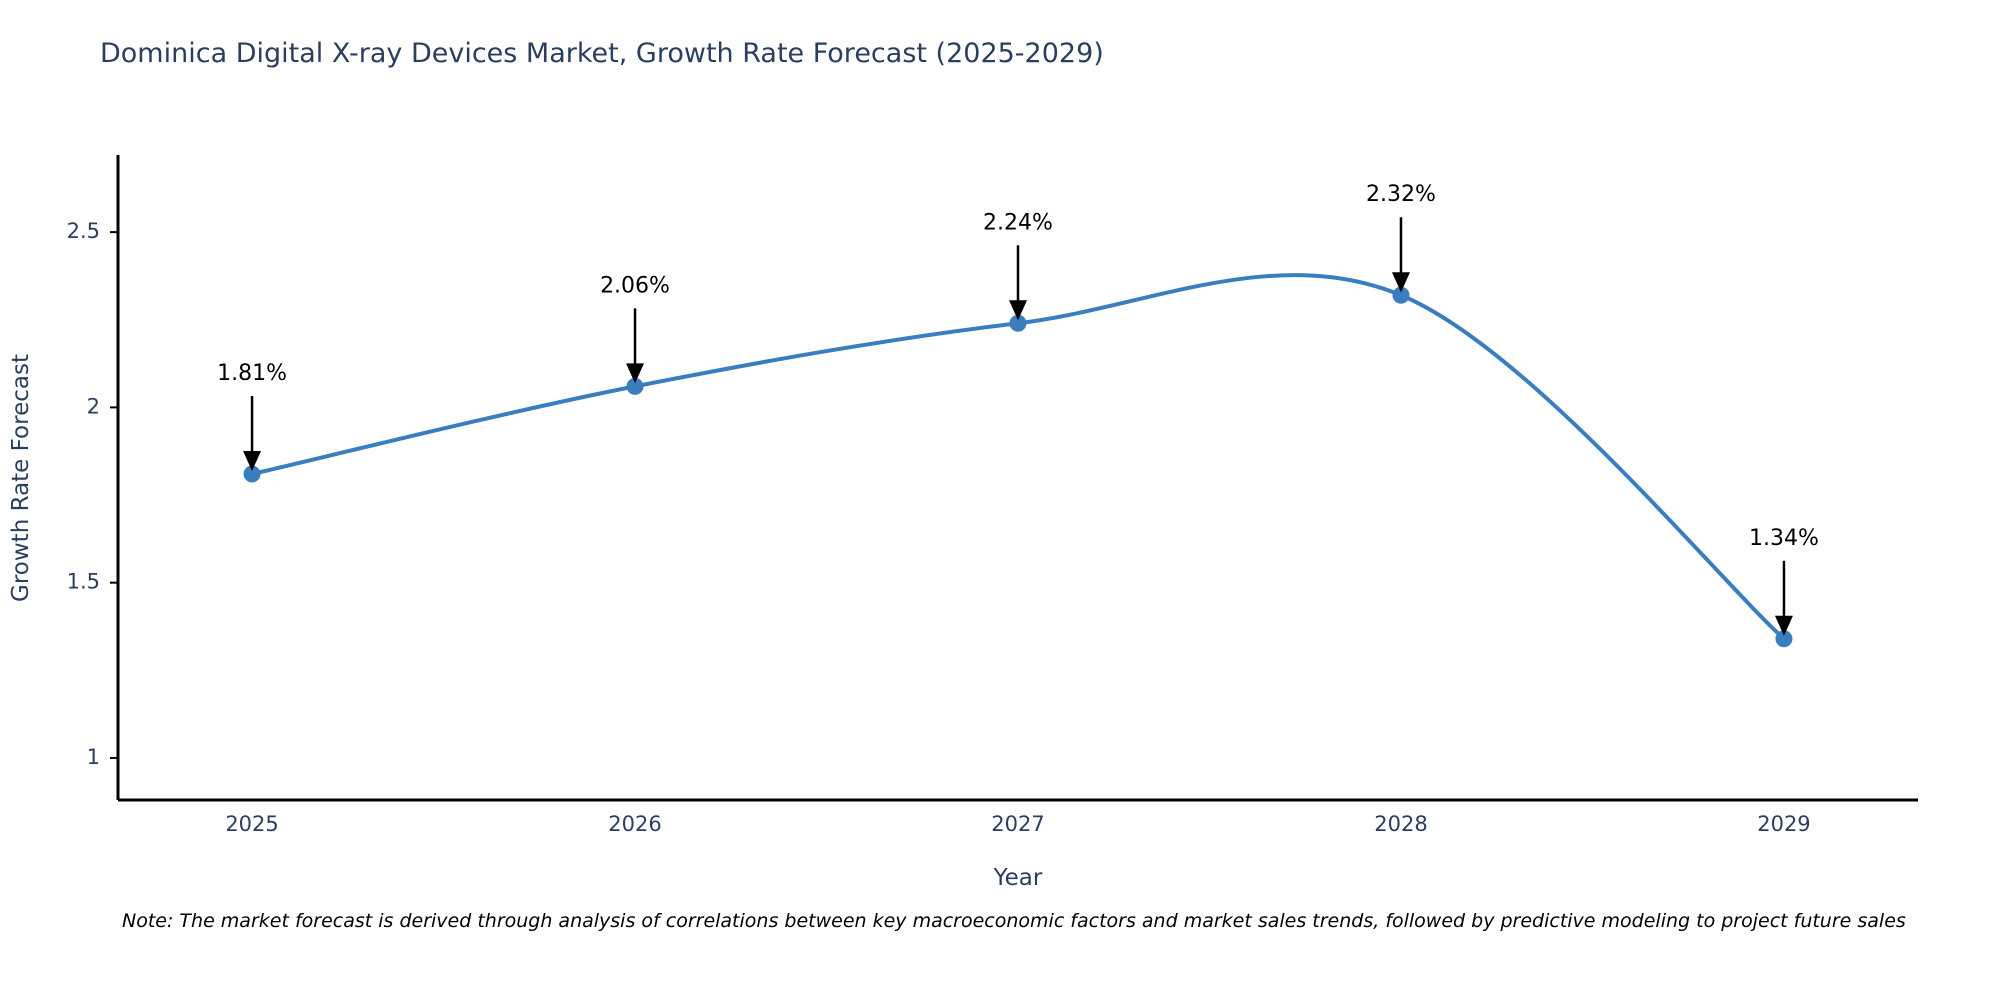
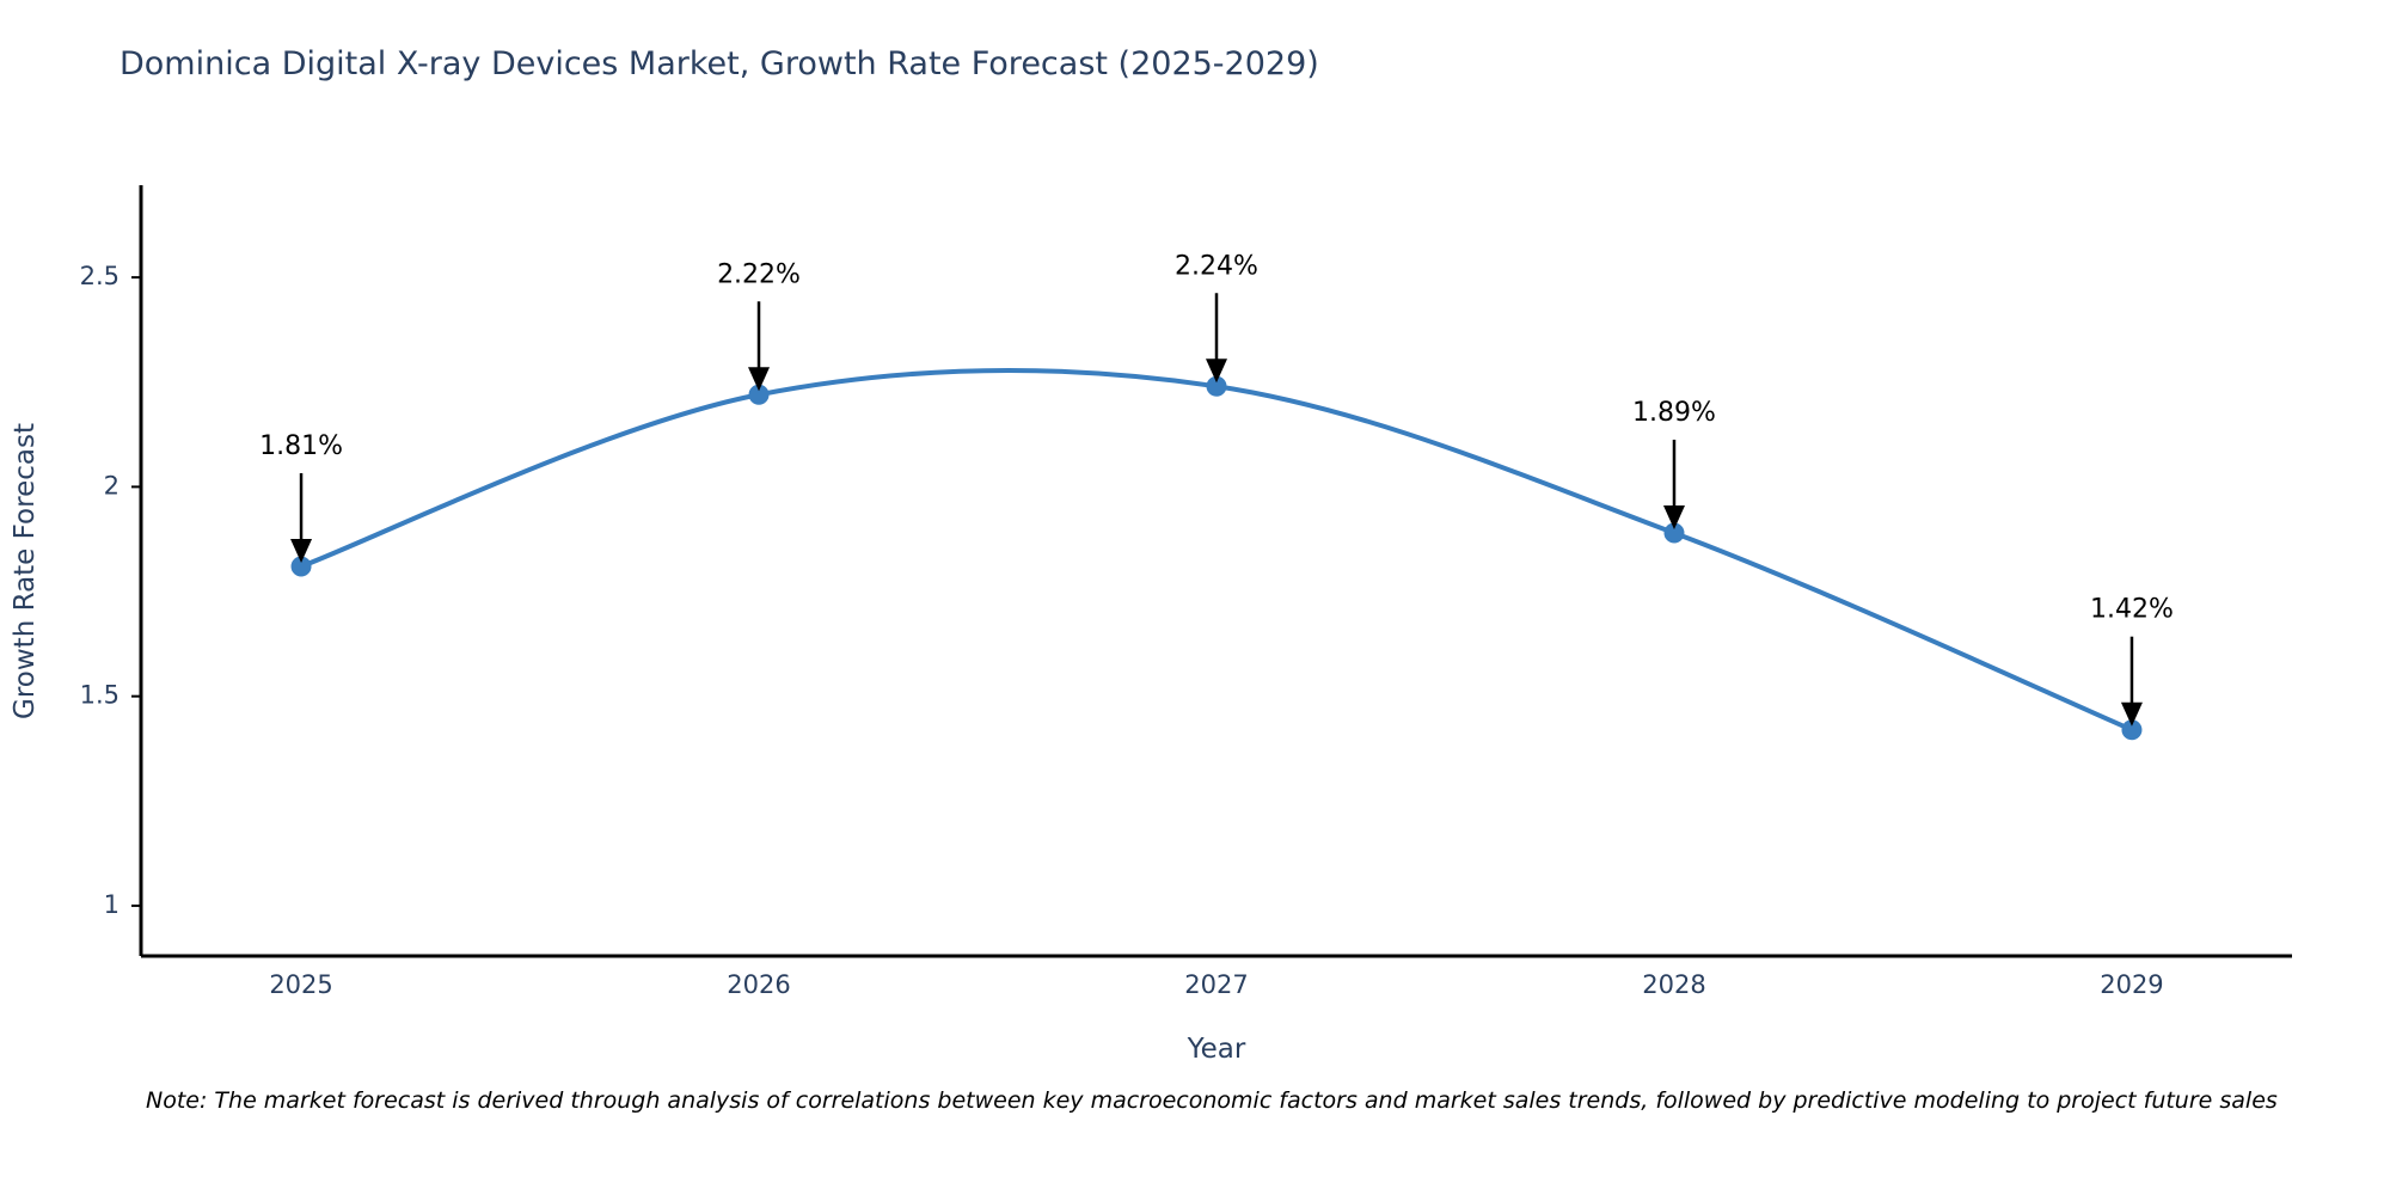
2026: 2.06% -> 2.22%
2028: 2.32% -> 1.89%
2029: 1.34% -> 1.42%
